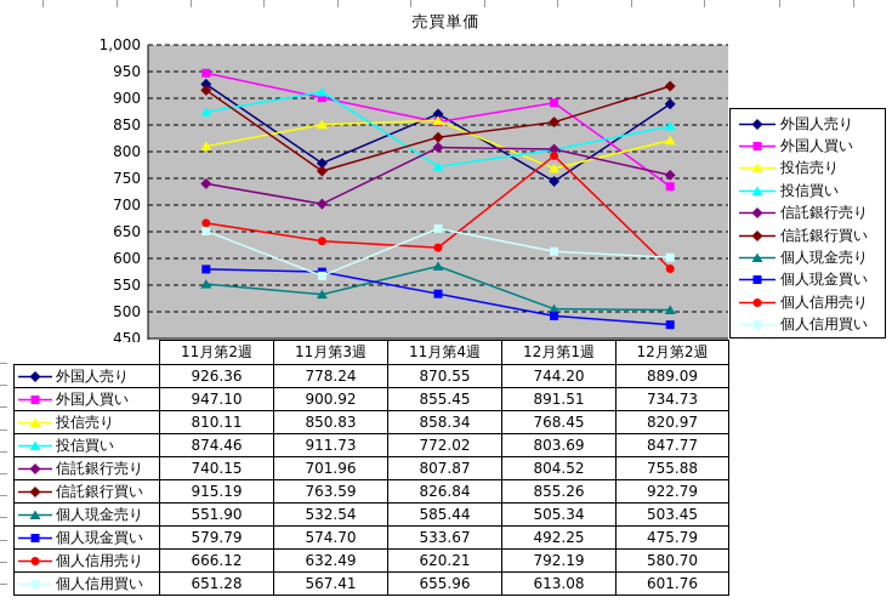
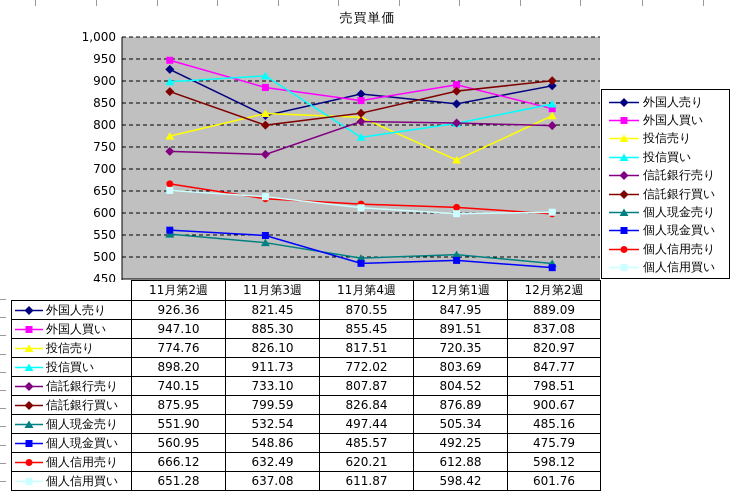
投信売り/11月第2週: 810.11 -> 774.76
投信買い/11月第2週: 874.46 -> 898.20
信託銀行買い/11月第2週: 915.19 -> 875.95
個人現金買い/11月第2週: 579.79 -> 560.95
外国人売り/11月第3週: 778.24 -> 821.45
外国人買い/11月第3週: 900.92 -> 885.30
投信売り/11月第3週: 850.83 -> 826.10
信託銀行売り/11月第3週: 701.96 -> 733.10
信託銀行買い/11月第3週: 763.59 -> 799.59
個人現金買い/11月第3週: 574.70 -> 548.86
個人信用買い/11月第3週: 567.41 -> 637.08
投信売り/11月第4週: 858.34 -> 817.51
個人現金売り/11月第4週: 585.44 -> 497.44
個人現金買い/11月第4週: 533.67 -> 485.57
個人信用買い/11月第4週: 655.96 -> 611.87
外国人売り/12月第1週: 744.20 -> 847.95
投信売り/12月第1週: 768.45 -> 720.35
信託銀行買い/12月第1週: 855.26 -> 876.89
個人信用売り/12月第1週: 792.19 -> 612.88
個人信用買い/12月第1週: 613.08 -> 598.42
外国人買い/12月第2週: 734.73 -> 837.08
信託銀行売り/12月第2週: 755.88 -> 798.51
信託銀行買い/12月第2週: 922.79 -> 900.67
個人現金売り/12月第2週: 503.45 -> 485.16
個人信用売り/12月第2週: 580.70 -> 598.12
